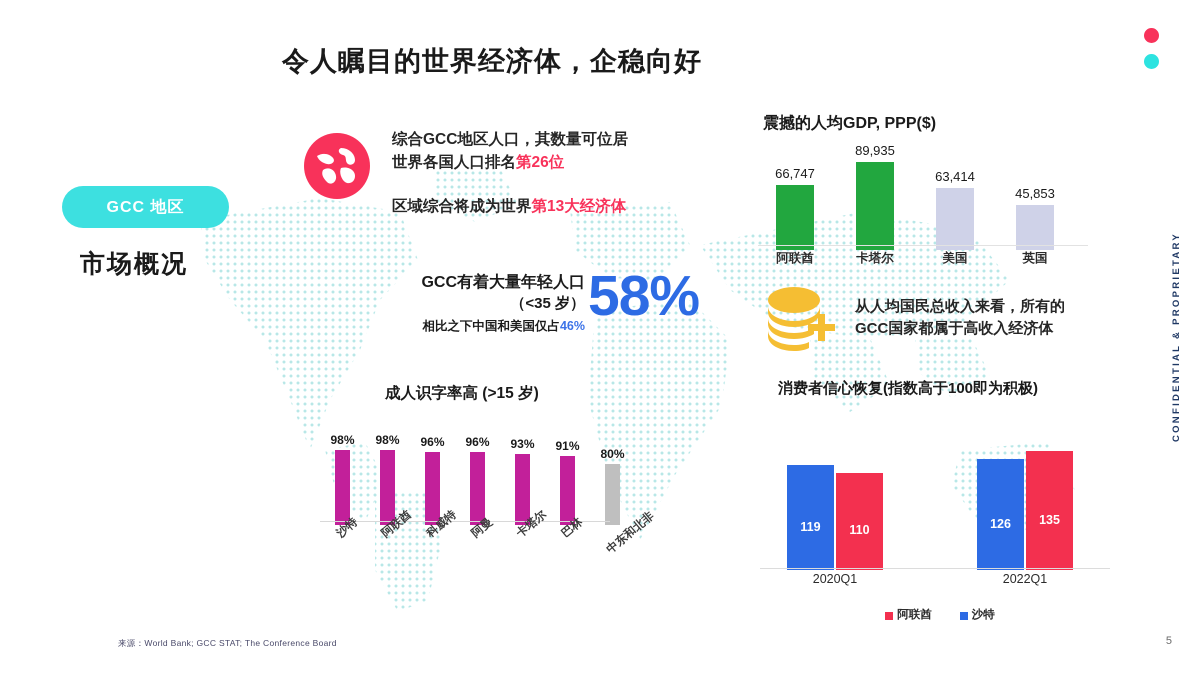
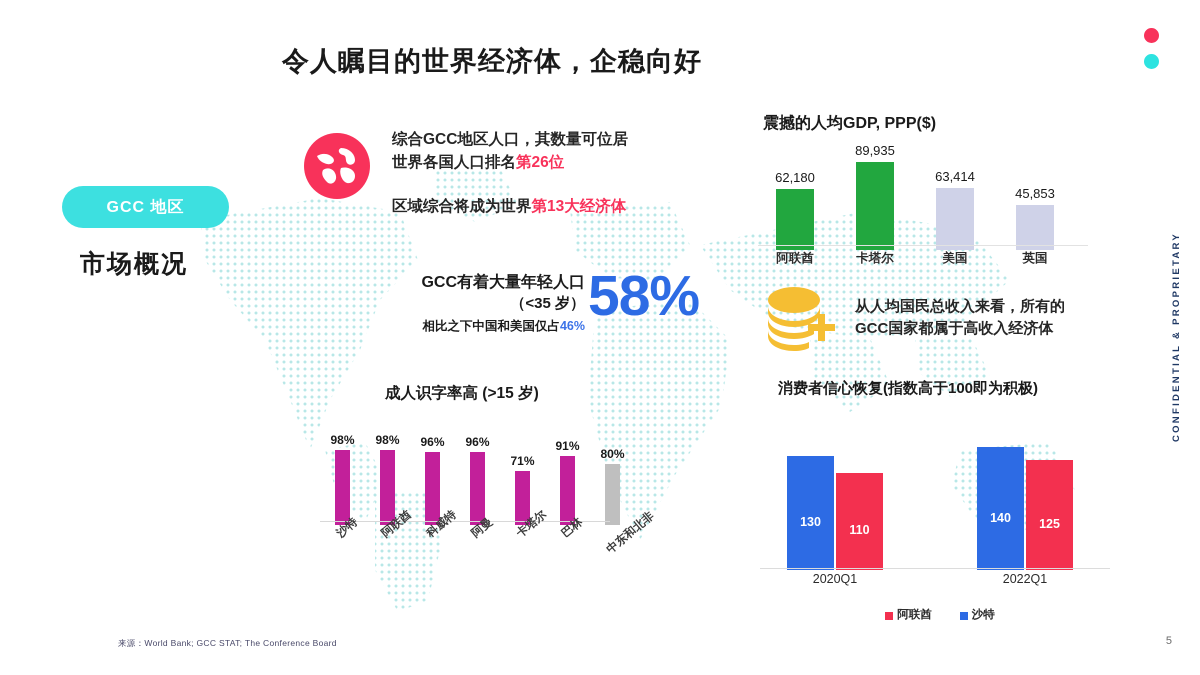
震撼的人均GDP, PPP($)/阿联酋: 66,747 -> 62,180
成人识字率高 (>15 岁)/卡塔尔: 93% -> 71%
消费者信心恢复(指数高于100即为积极)/沙特/2020Q1: 119 -> 130
消费者信心恢复(指数高于100即为积极)/沙特/2022Q1: 126 -> 140
消费者信心恢复(指数高于100即为积极)/阿联酋/2022Q1: 135 -> 125
